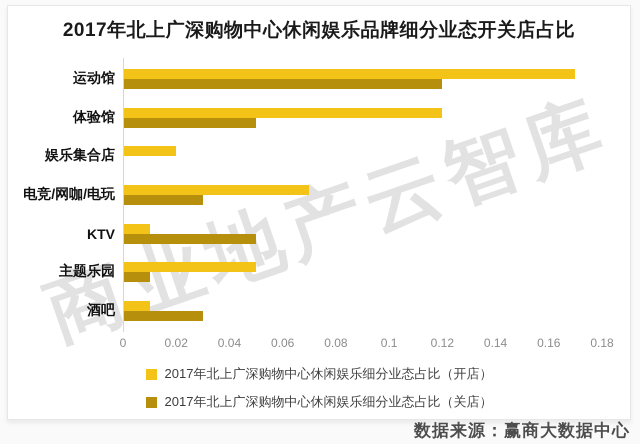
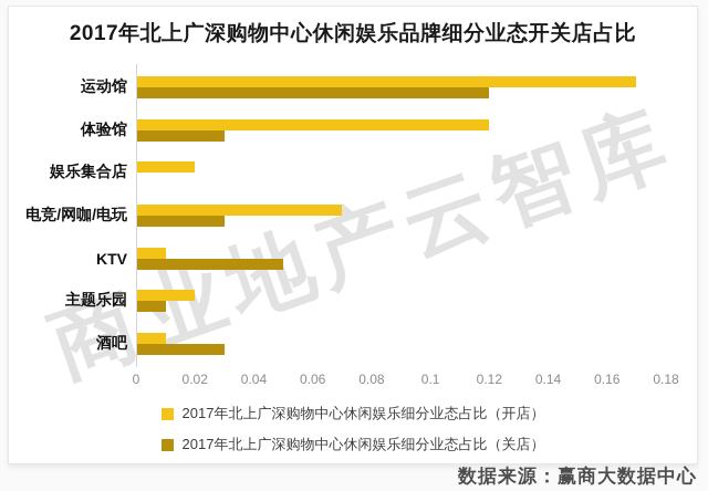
2017年北上广深购物中心休闲娱乐细分业态占比（关店）/体验馆: 0.05 -> 0.03
2017年北上广深购物中心休闲娱乐细分业态占比（开店）/主题乐园: 0.05 -> 0.02
